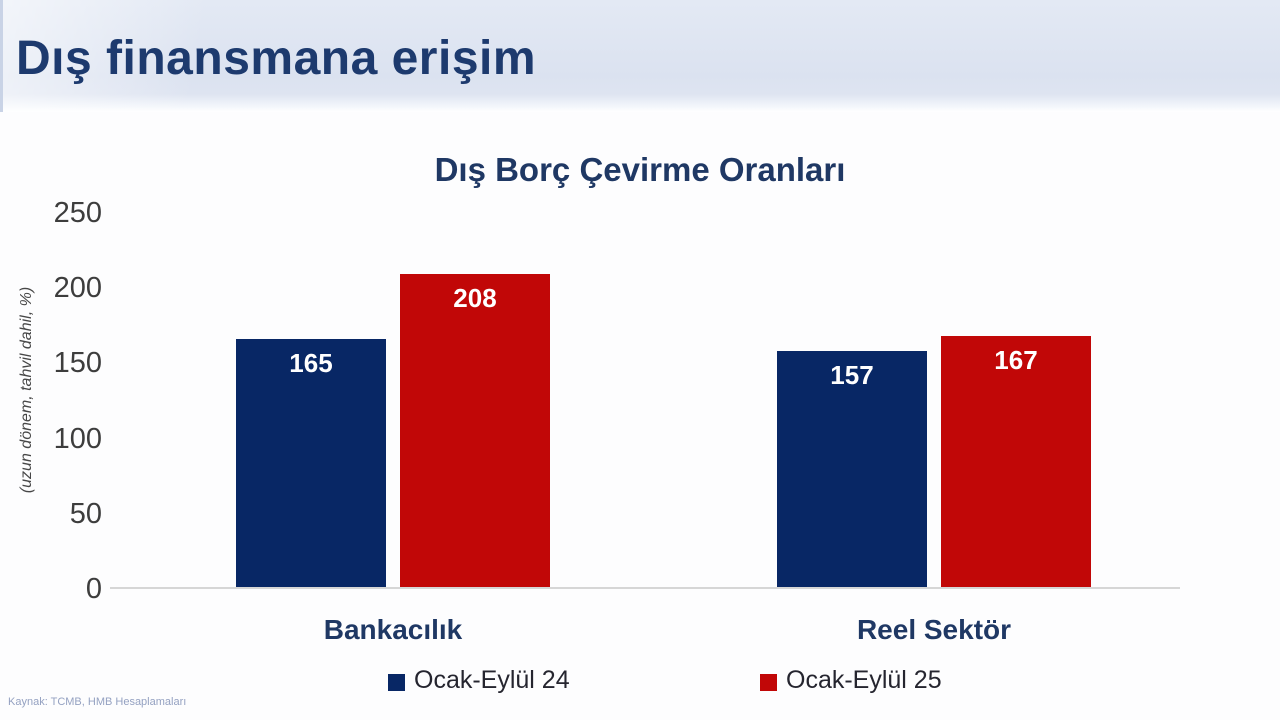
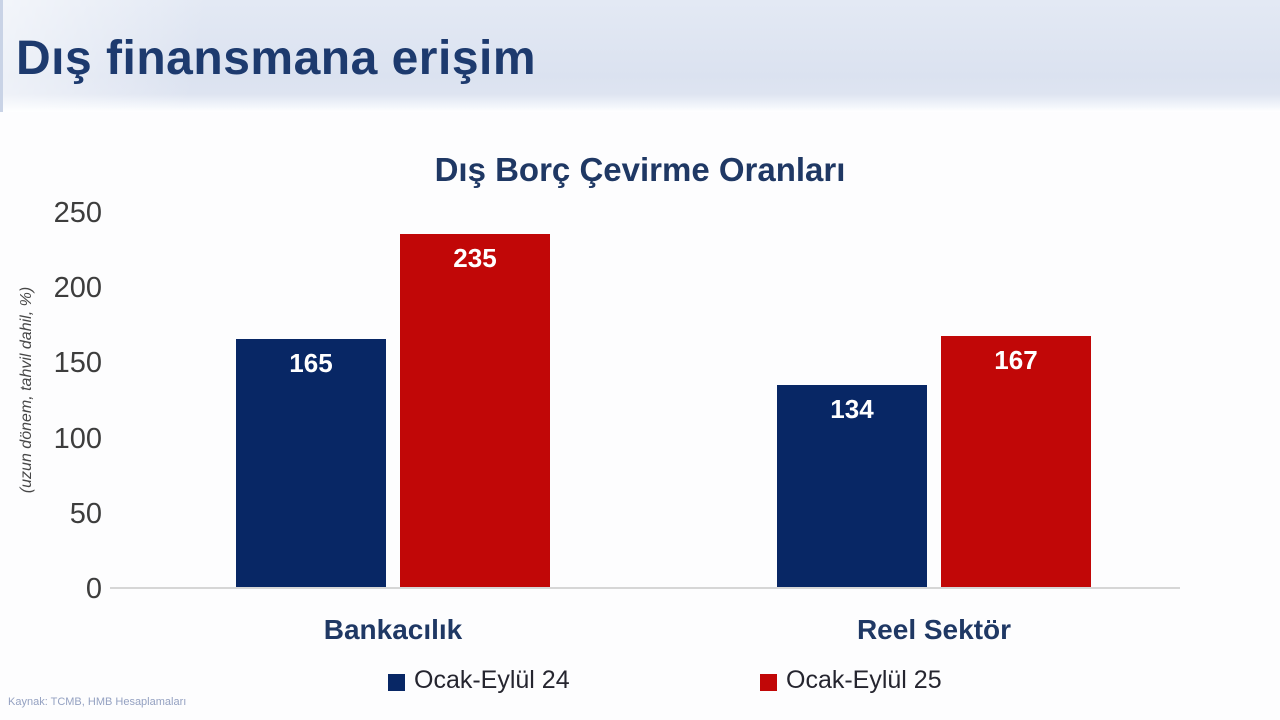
Ocak-Eylül 25/Bankacılık: 208 -> 235
Ocak-Eylül 24/Reel Sektör: 157 -> 134
